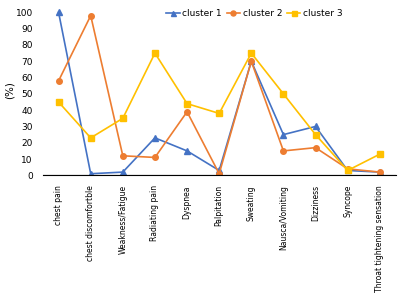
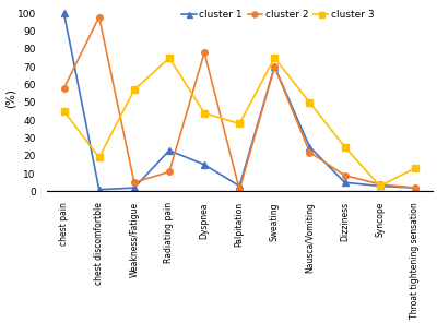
cluster 3/chest discomfortble: 23 -> 19
cluster 2/Weakness/Fatigue: 12 -> 5
cluster 3/Weakness/Fatigue: 35 -> 57
cluster 2/Dyspnea: 39 -> 78
cluster 2/Nausca/Vomiting: 15 -> 22
cluster 1/Dizziness: 30 -> 5
cluster 2/Dizziness: 17 -> 9
